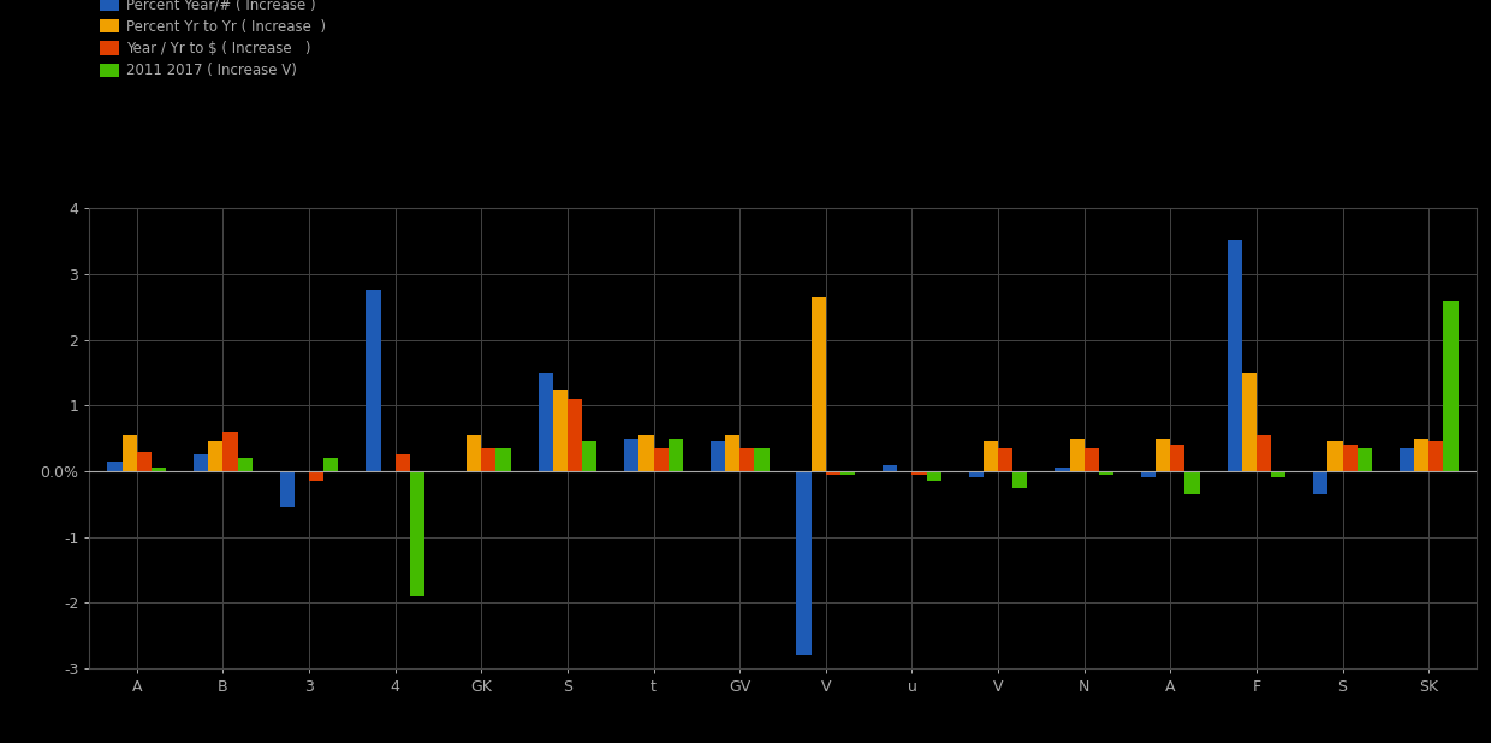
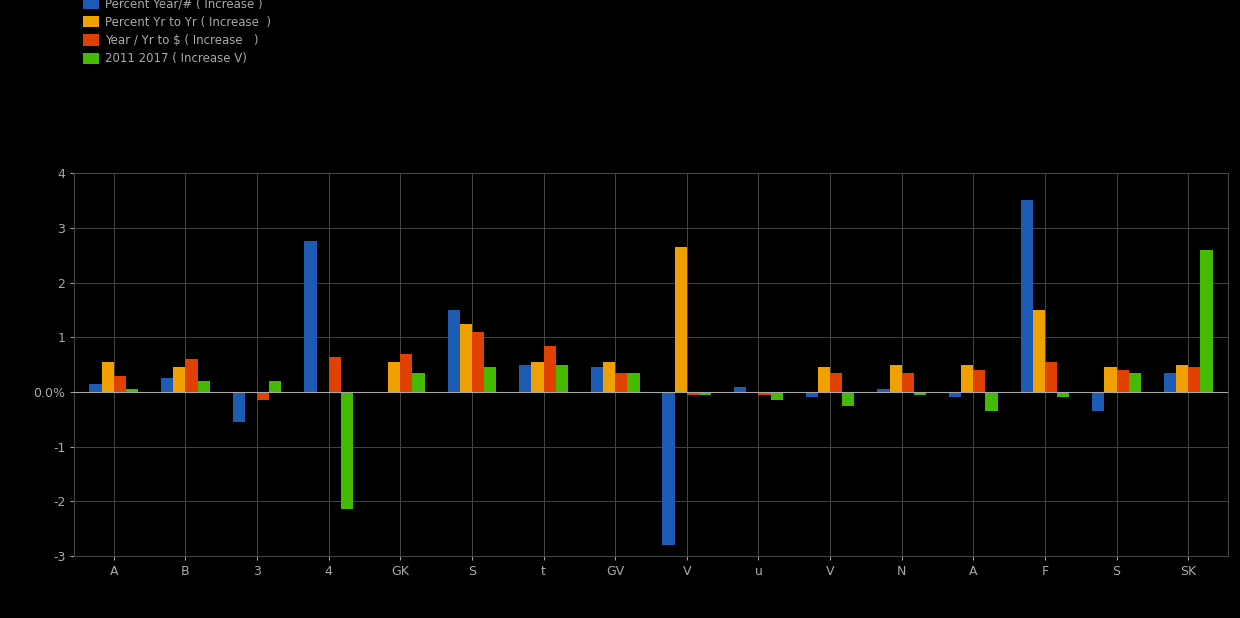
Year / Yr to $ ( Increase )/4: 0.25 -> 0.64
2011 2017 ( Increase V)/4: -1.90 -> -2.14
Year / Yr to $ ( Increase )/GK: 0.35 -> 0.70
Year / Yr to $ ( Increase )/t: 0.35 -> 0.84
